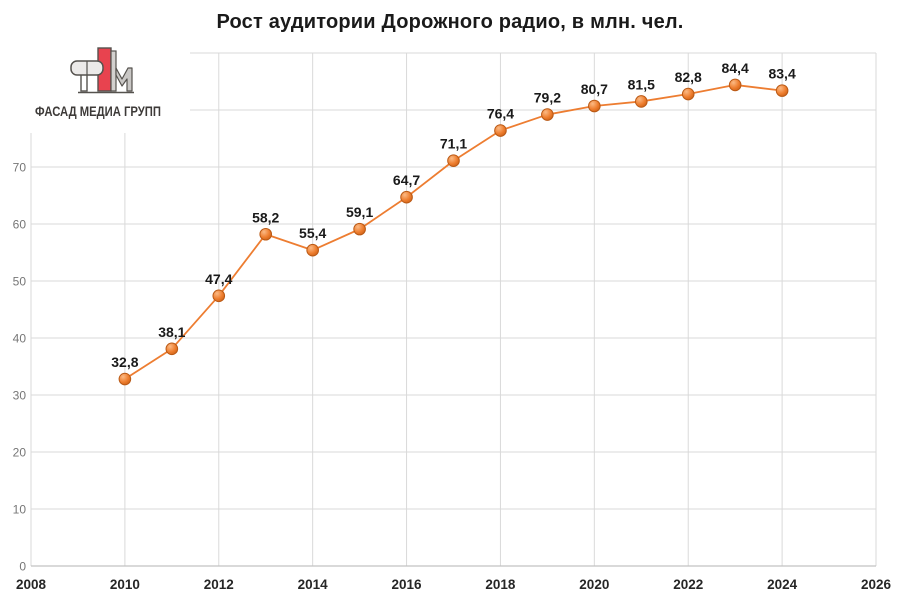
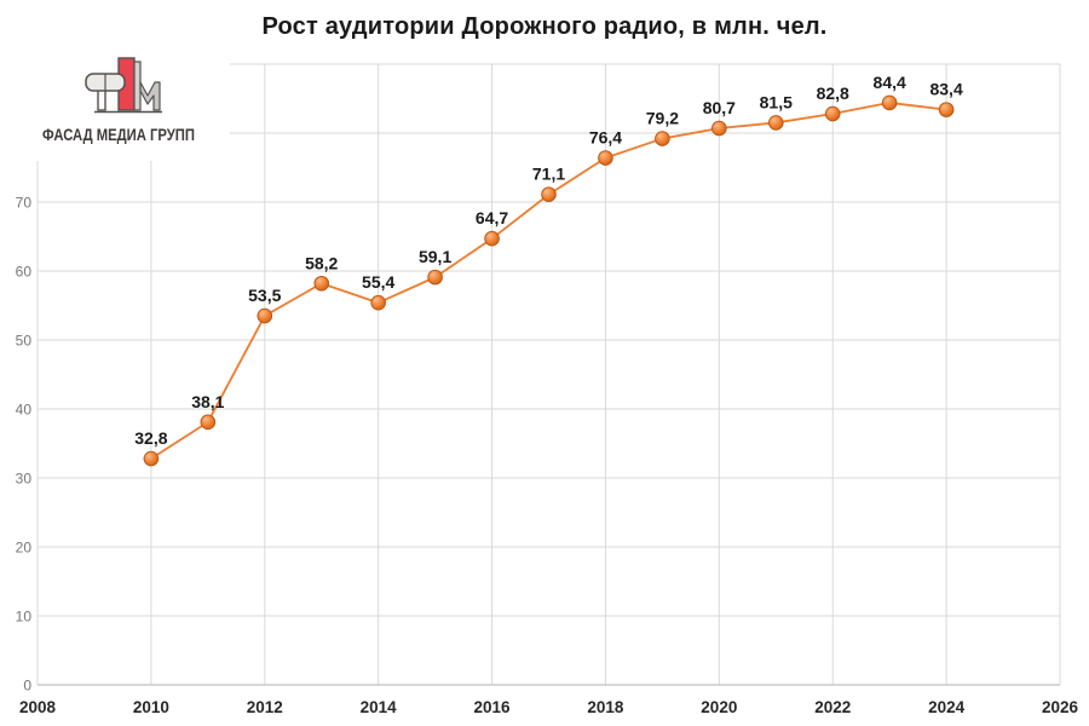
2012: 47,4 -> 53,5
